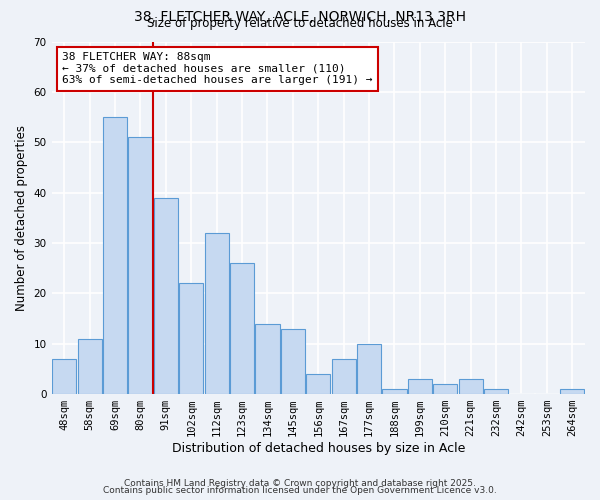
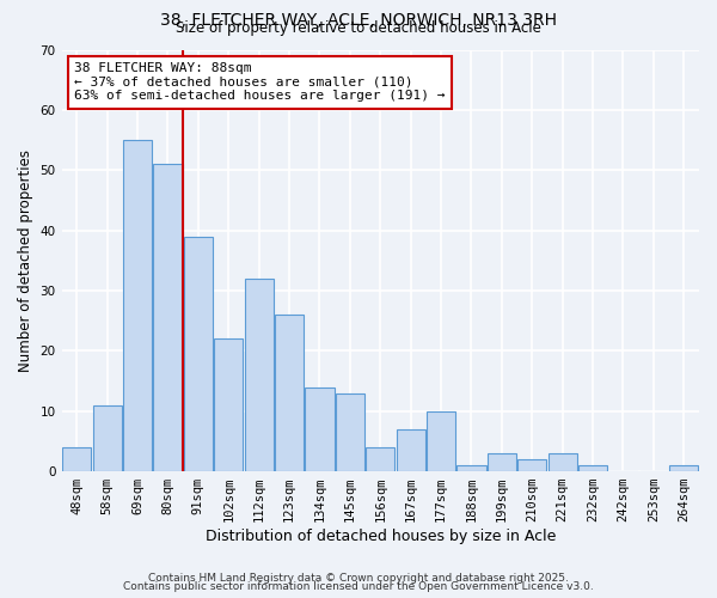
48sqm: 7 -> 4
